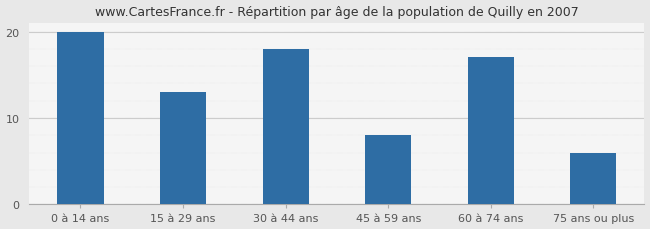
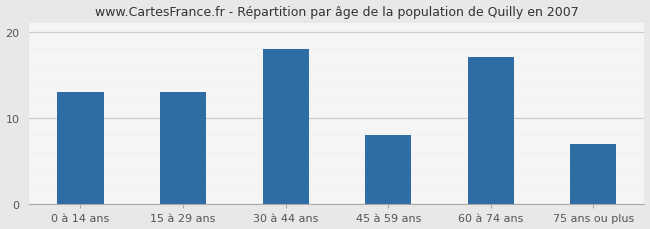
0 à 14 ans: 20 -> 13
75 ans ou plus: 6 -> 7
